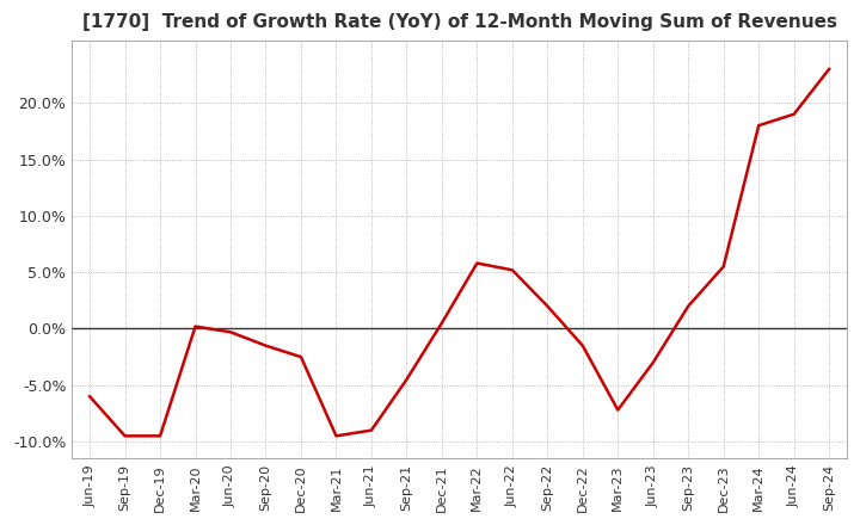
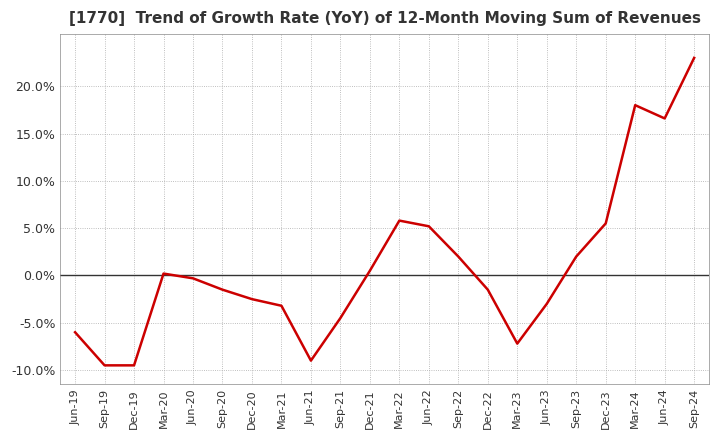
Mar-21: -9.5% -> -3.2%
Jun-24: 19.0% -> 16.6%
